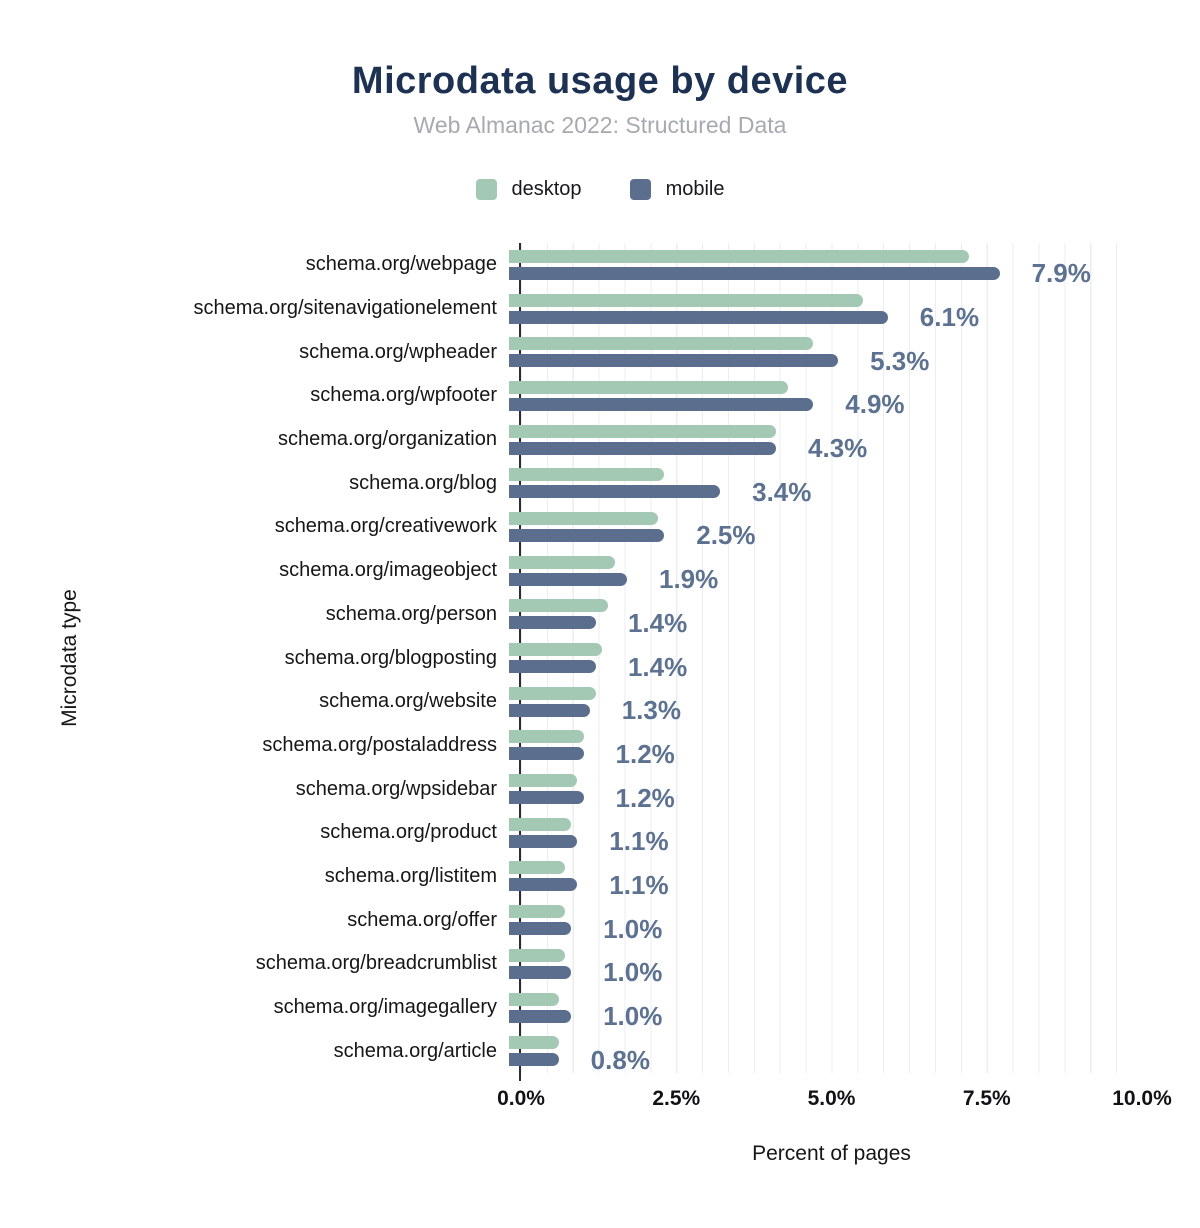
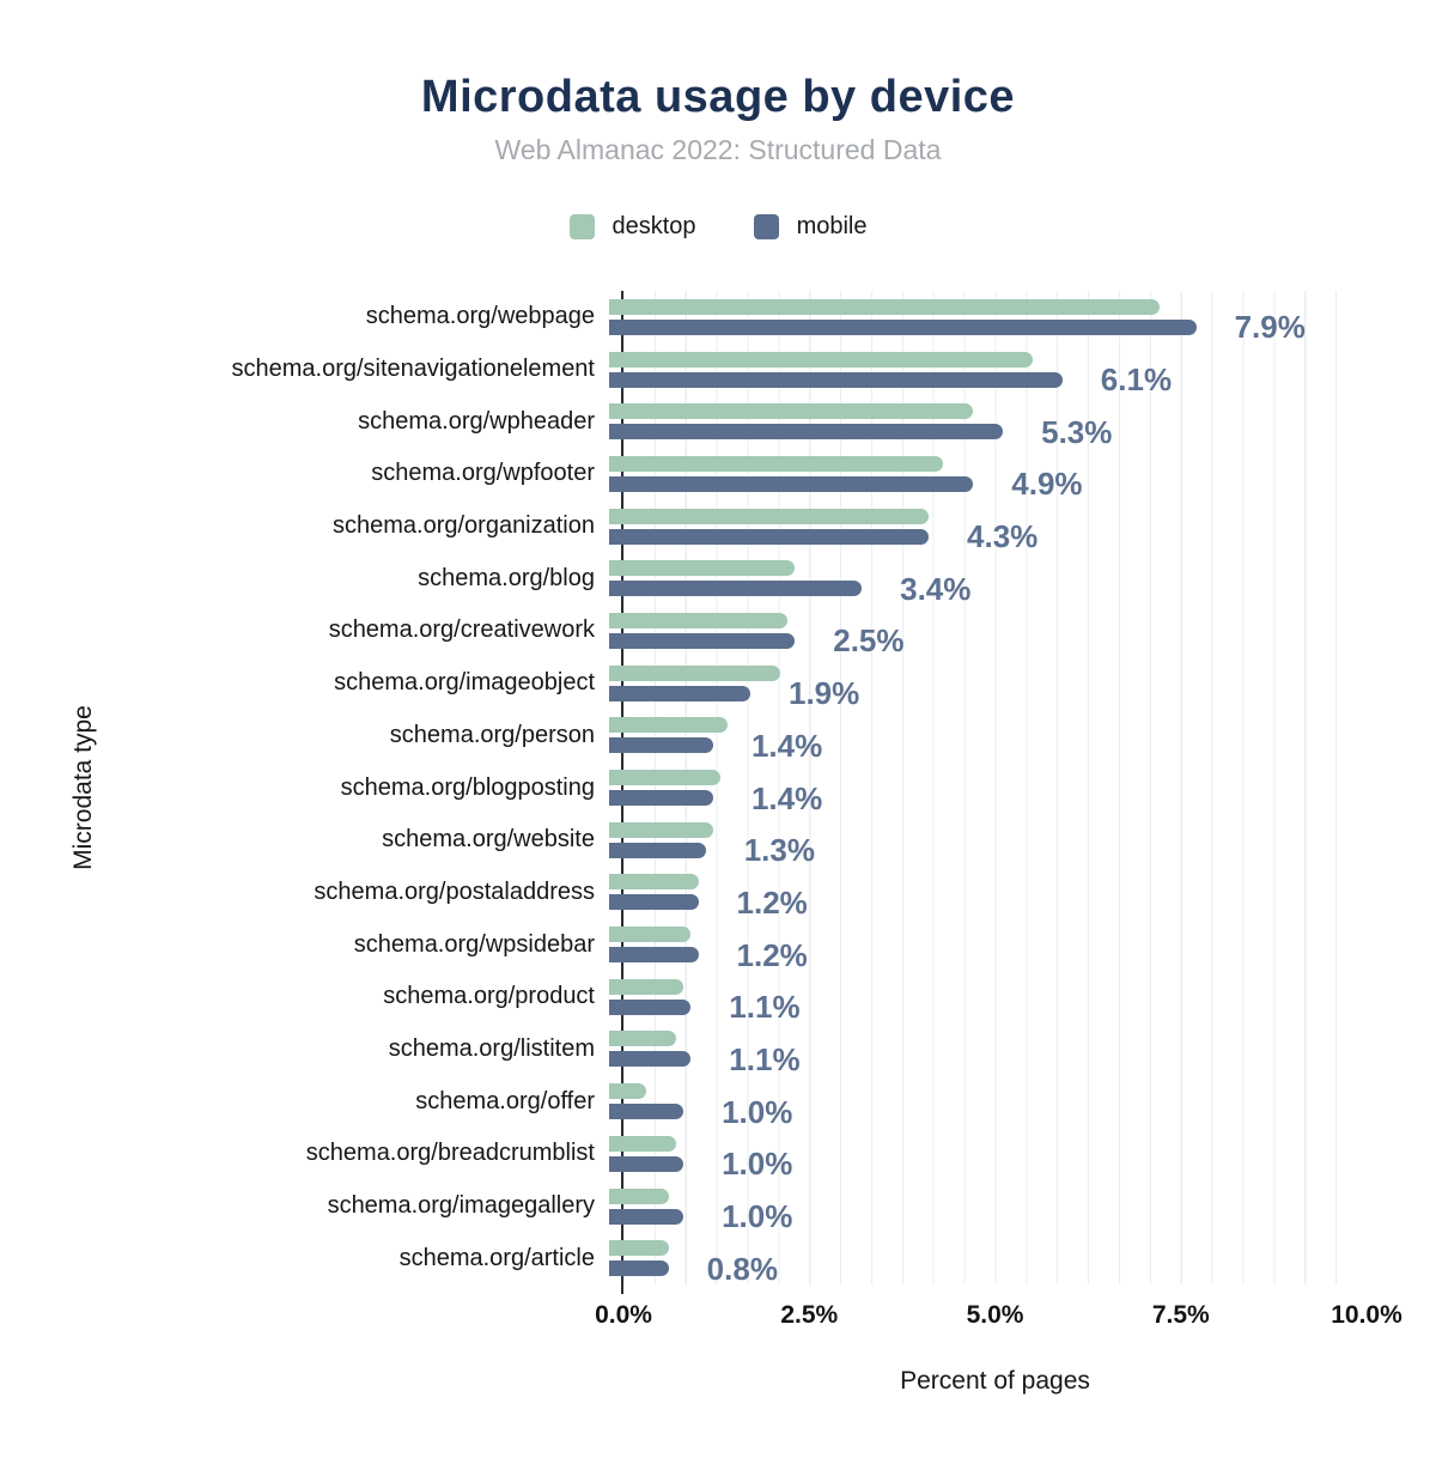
desktop/schema.org/imageobject: 1.7% -> 2.3%
desktop/schema.org/offer: 0.9% -> 0.5%
